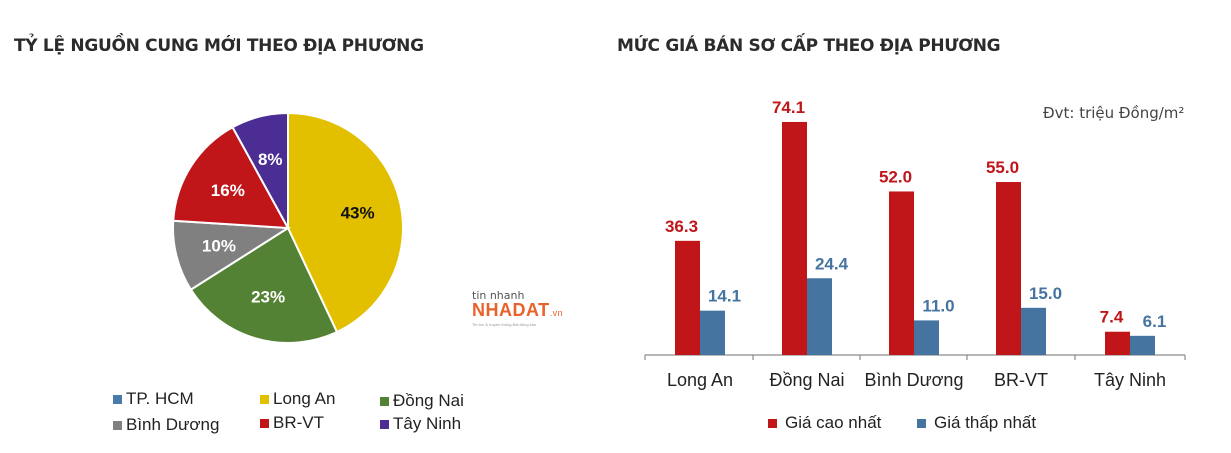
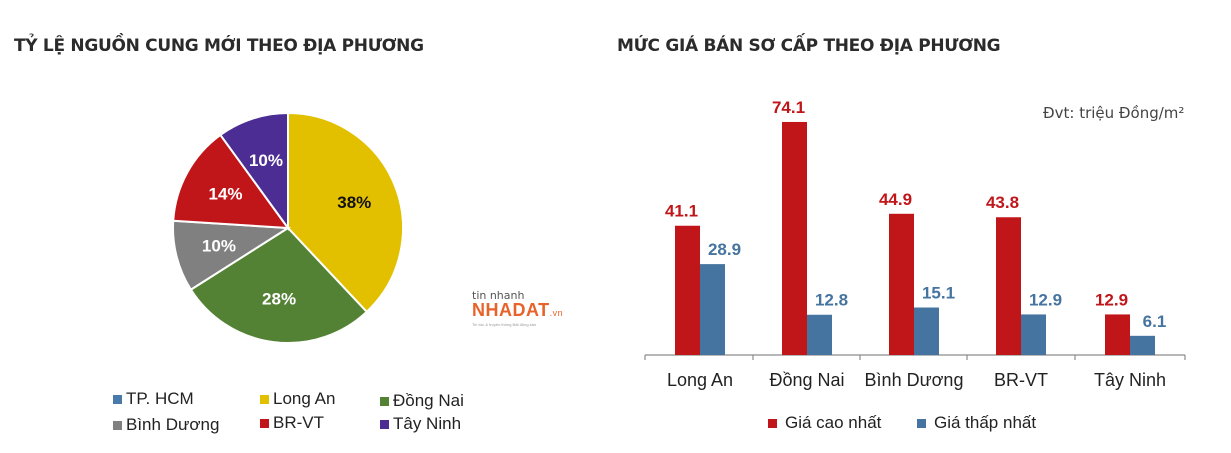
TỶ LỆ NGUỒN CUNG MỚI THEO ĐỊA PHƯƠNG/Long An: 43% -> 38%
TỶ LỆ NGUỒN CUNG MỚI THEO ĐỊA PHƯƠNG/Đồng Nai: 23% -> 28%
TỶ LỆ NGUỒN CUNG MỚI THEO ĐỊA PHƯƠNG/BR-VT: 16% -> 14%
TỶ LỆ NGUỒN CUNG MỚI THEO ĐỊA PHƯƠNG/Tây Ninh: 8% -> 10%
MỨC GIÁ BÁN SƠ CẤP THEO ĐỊA PHƯƠNG/Giá cao nhất/Long An: 36.3 -> 41.1
MỨC GIÁ BÁN SƠ CẤP THEO ĐỊA PHƯƠNG/Giá thấp nhất/Long An: 14.1 -> 28.9
MỨC GIÁ BÁN SƠ CẤP THEO ĐỊA PHƯƠNG/Giá thấp nhất/Đồng Nai: 24.4 -> 12.8
MỨC GIÁ BÁN SƠ CẤP THEO ĐỊA PHƯƠNG/Giá cao nhất/Bình Dương: 52.0 -> 44.9
MỨC GIÁ BÁN SƠ CẤP THEO ĐỊA PHƯƠNG/Giá thấp nhất/Bình Dương: 11.0 -> 15.1
MỨC GIÁ BÁN SƠ CẤP THEO ĐỊA PHƯƠNG/Giá cao nhất/BR-VT: 55.0 -> 43.8
MỨC GIÁ BÁN SƠ CẤP THEO ĐỊA PHƯƠNG/Giá thấp nhất/BR-VT: 15.0 -> 12.9
MỨC GIÁ BÁN SƠ CẤP THEO ĐỊA PHƯƠNG/Giá cao nhất/Tây Ninh: 7.4 -> 12.9
